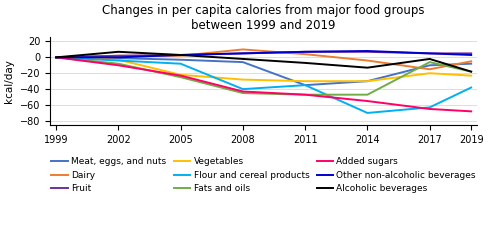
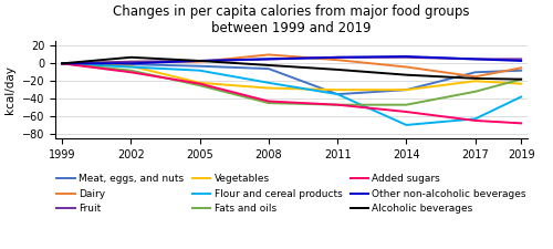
Flour and cereal products/2008: -40 -> -22
Fats and oils/2017: -6 -> -32
Alcoholic beverages/2017: -2 -> -17
